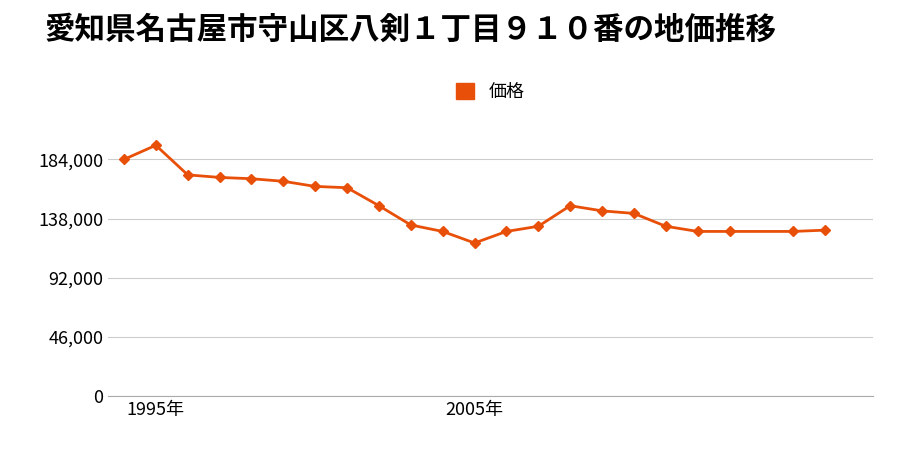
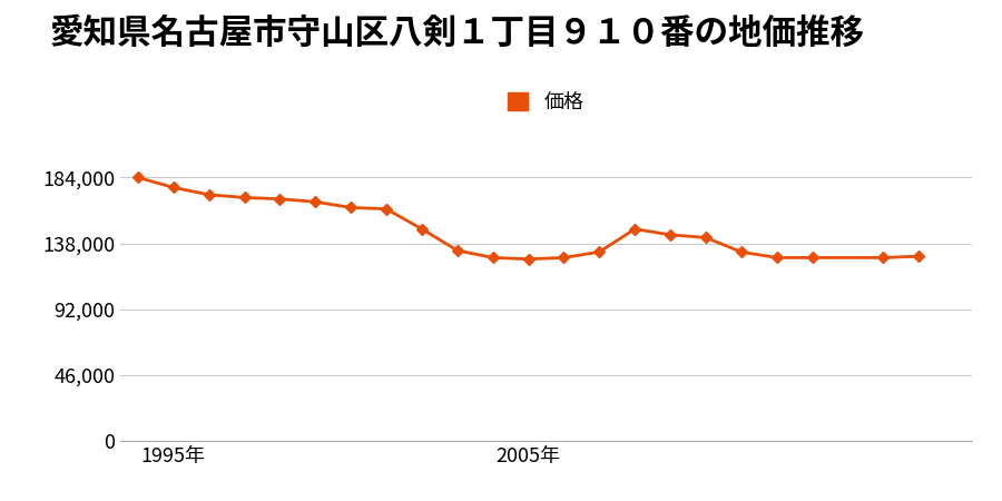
1995年: 195,000 -> 177,000
2005年: 119,000 -> 127,000
